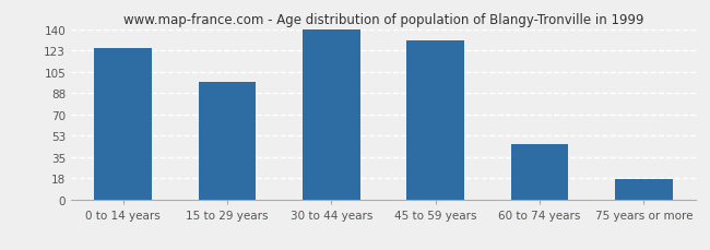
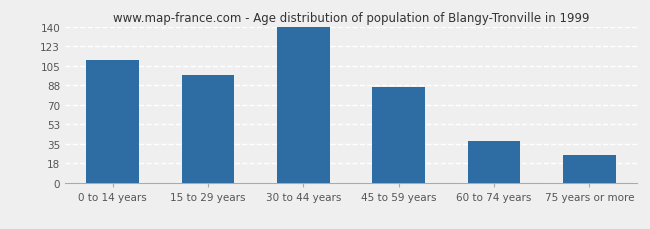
0 to 14 years: 124 -> 110
45 to 59 years: 131 -> 86
60 to 74 years: 46 -> 38
75 years or more: 17 -> 25
